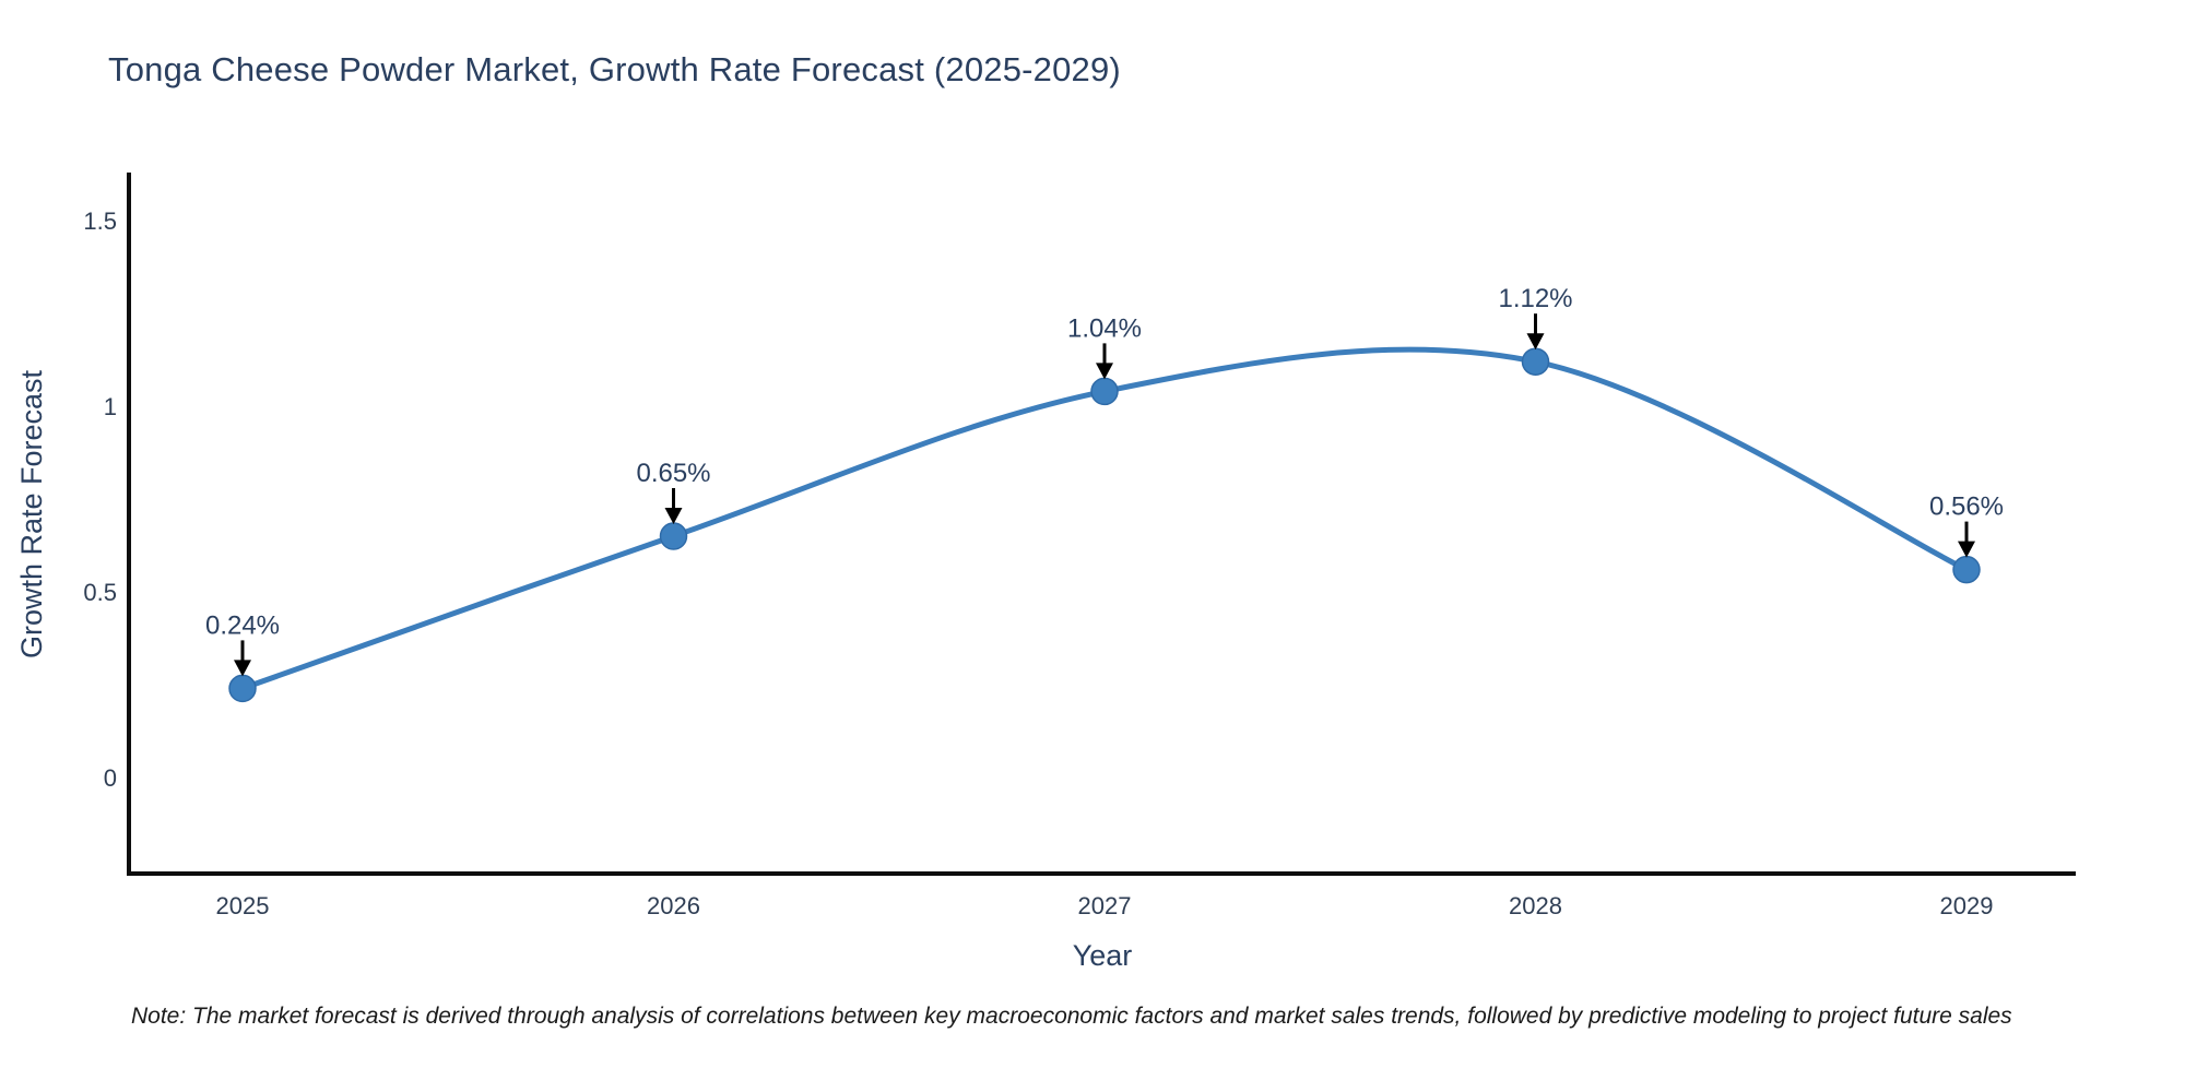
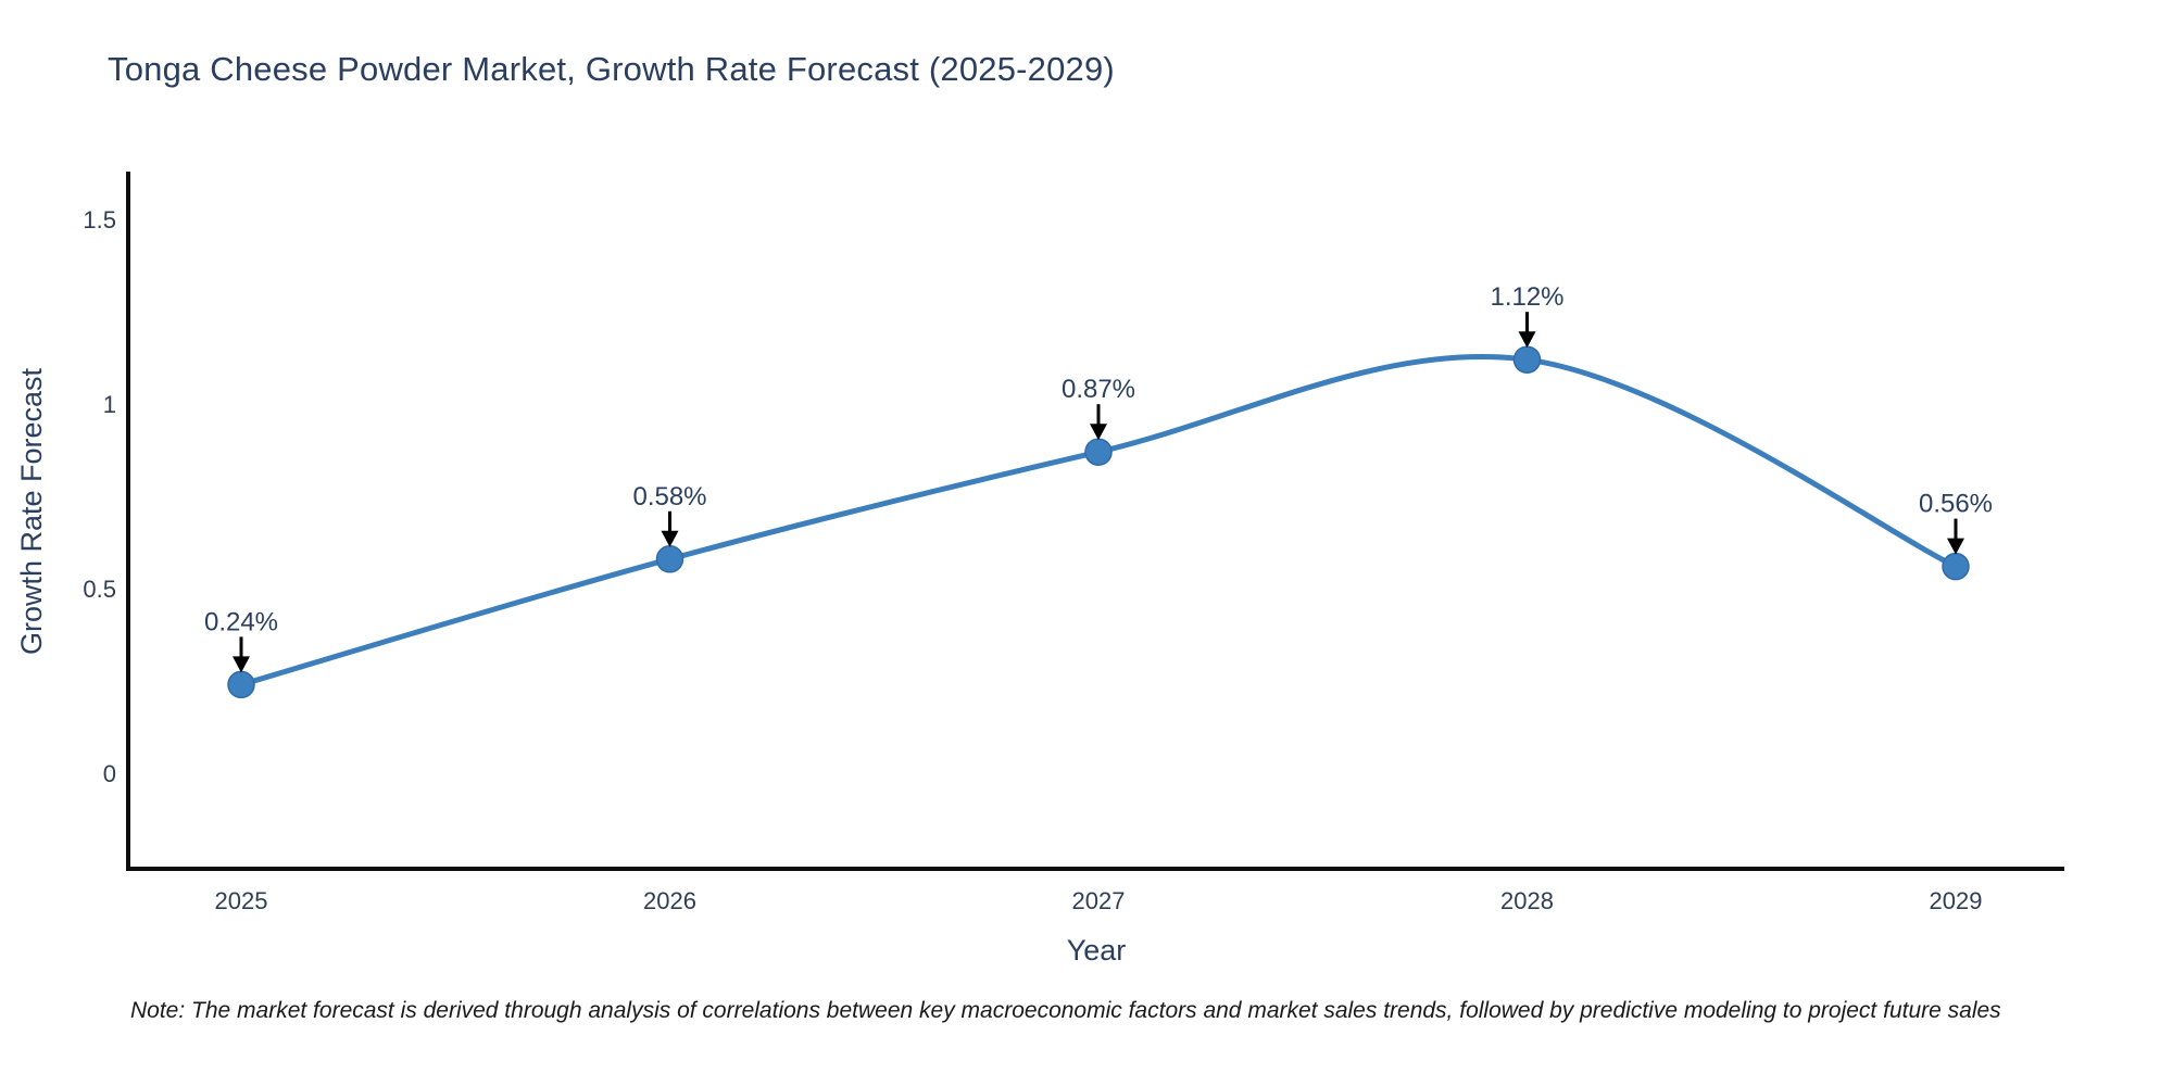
2026: 0.65% -> 0.58%
2027: 1.04% -> 0.87%
